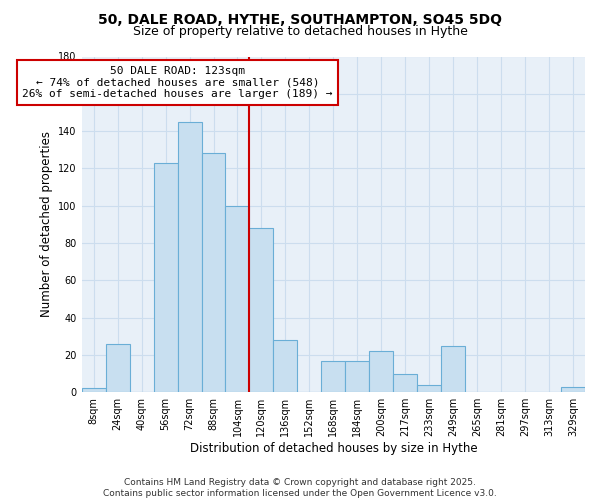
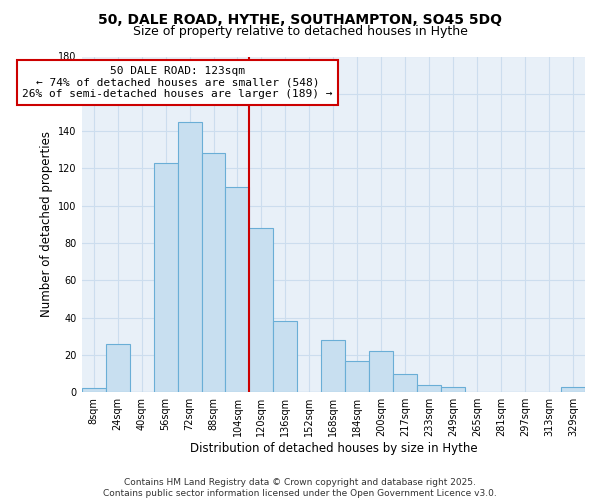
104sqm: 100 -> 110
136sqm: 28 -> 38
168sqm: 17 -> 28
249sqm: 25 -> 3
